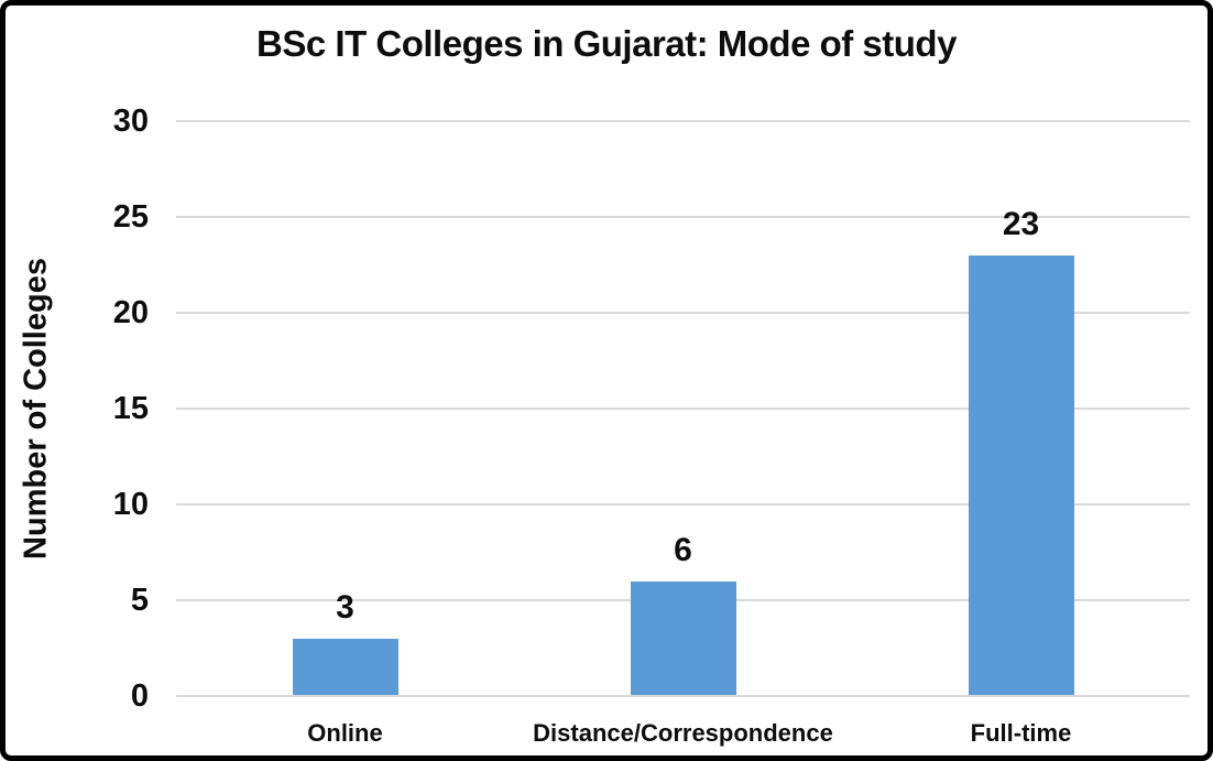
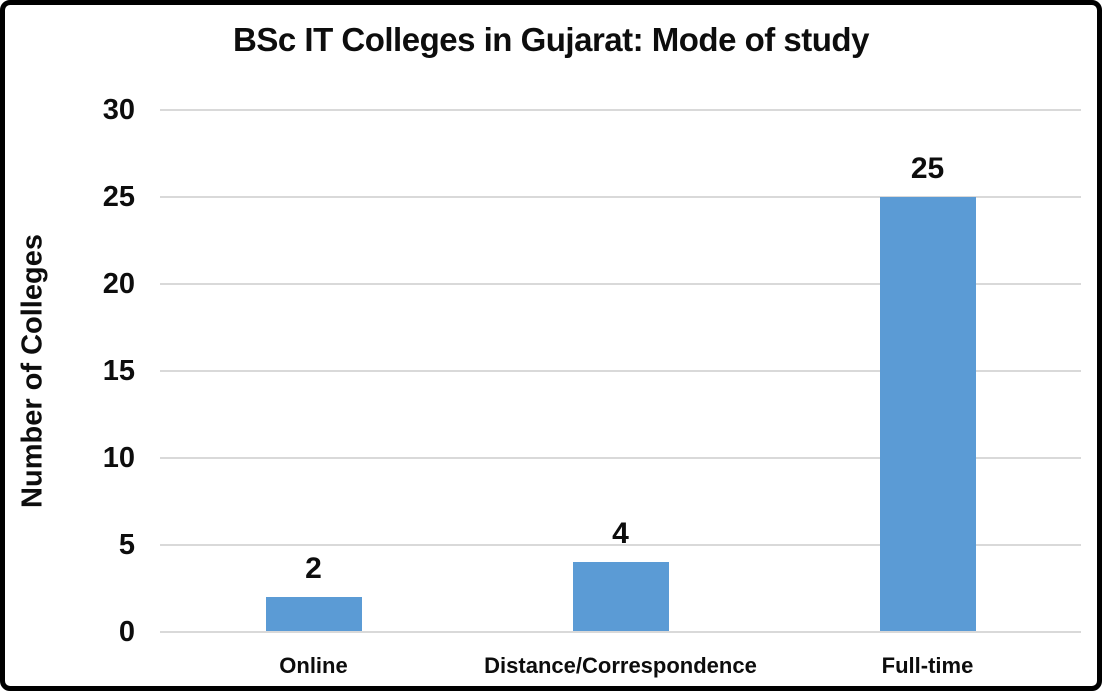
Online: 3 -> 2
Distance/Correspondence: 6 -> 4
Full-time: 23 -> 25
